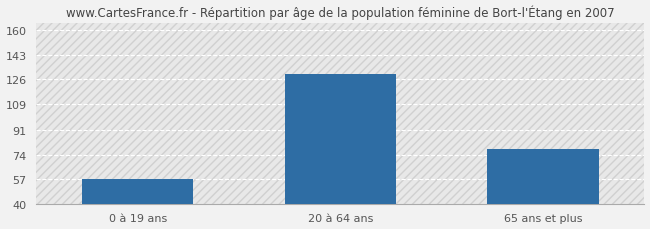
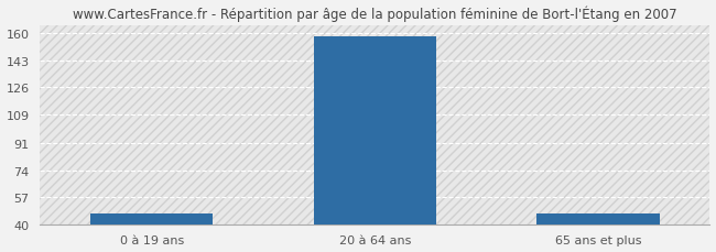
0 à 19 ans: 57 -> 47
20 à 64 ans: 130 -> 158
65 ans et plus: 78 -> 47
